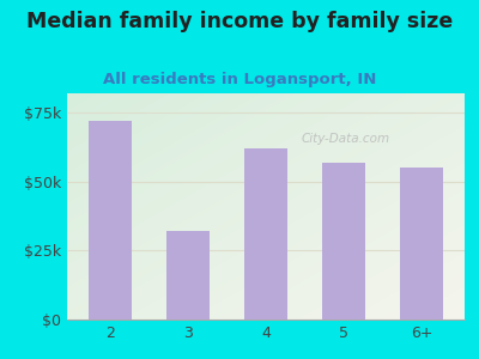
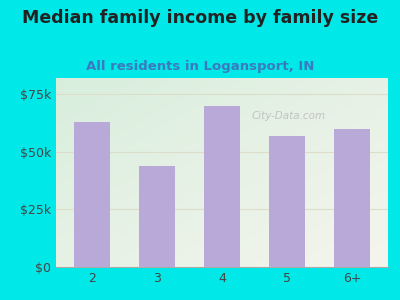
2: $72k -> $63k
3: $32k -> $44k
4: $62k -> $70k
6+: $55k -> $60k
